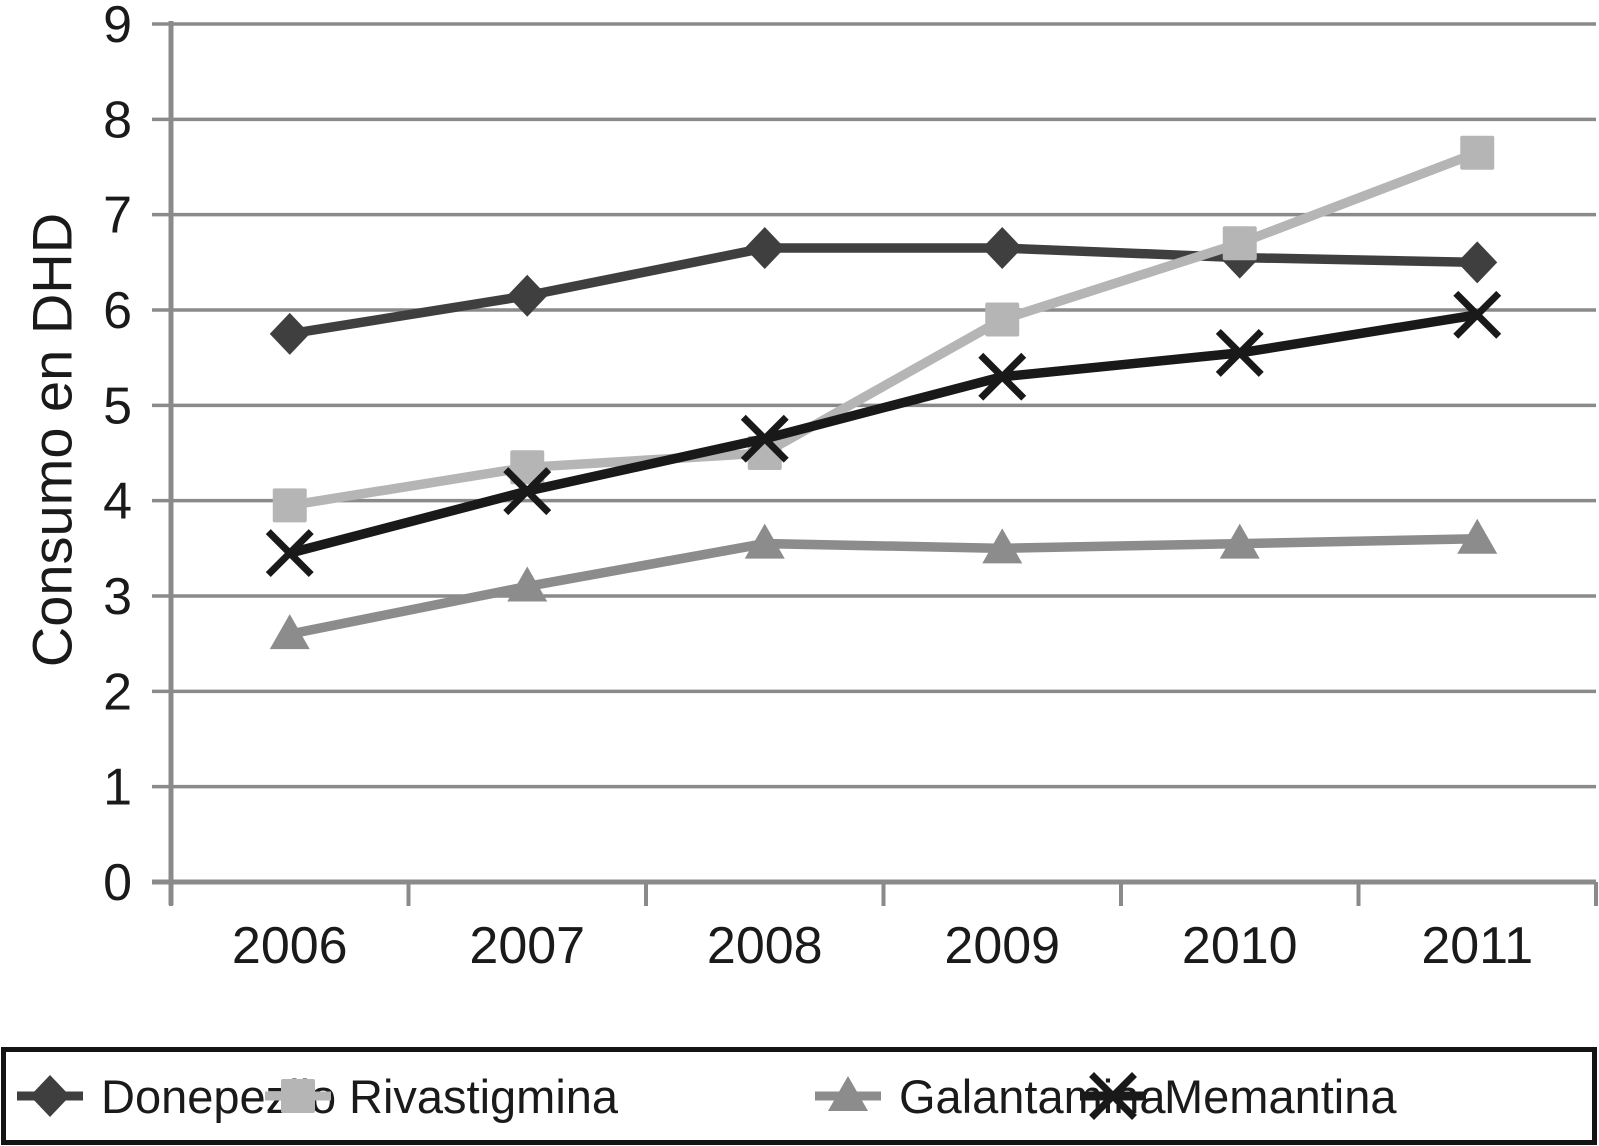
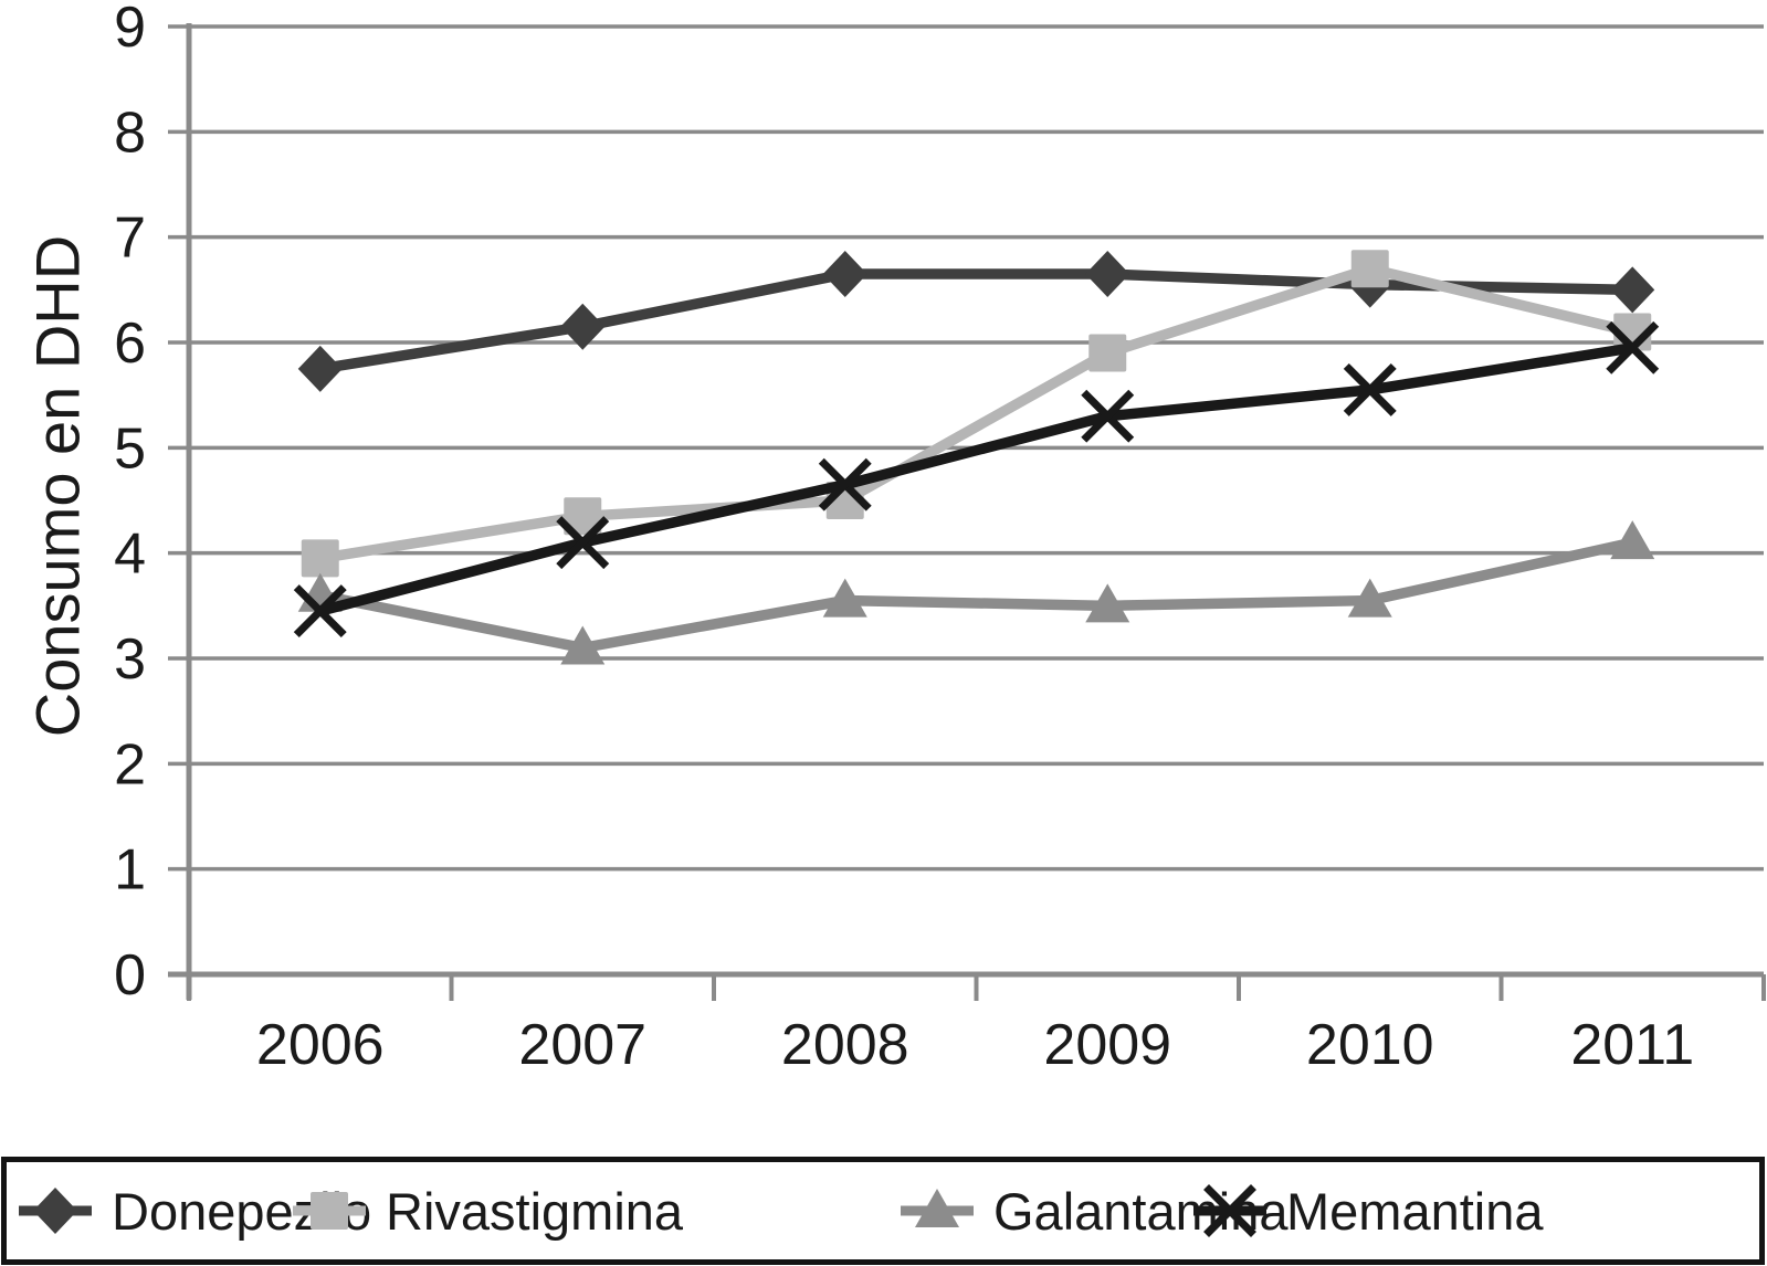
Galantamina/2006: 2.6 -> 3.6
Rivastigmina/2011: 7.7 -> 6.1
Galantamina/2011: 3.6 -> 4.1
